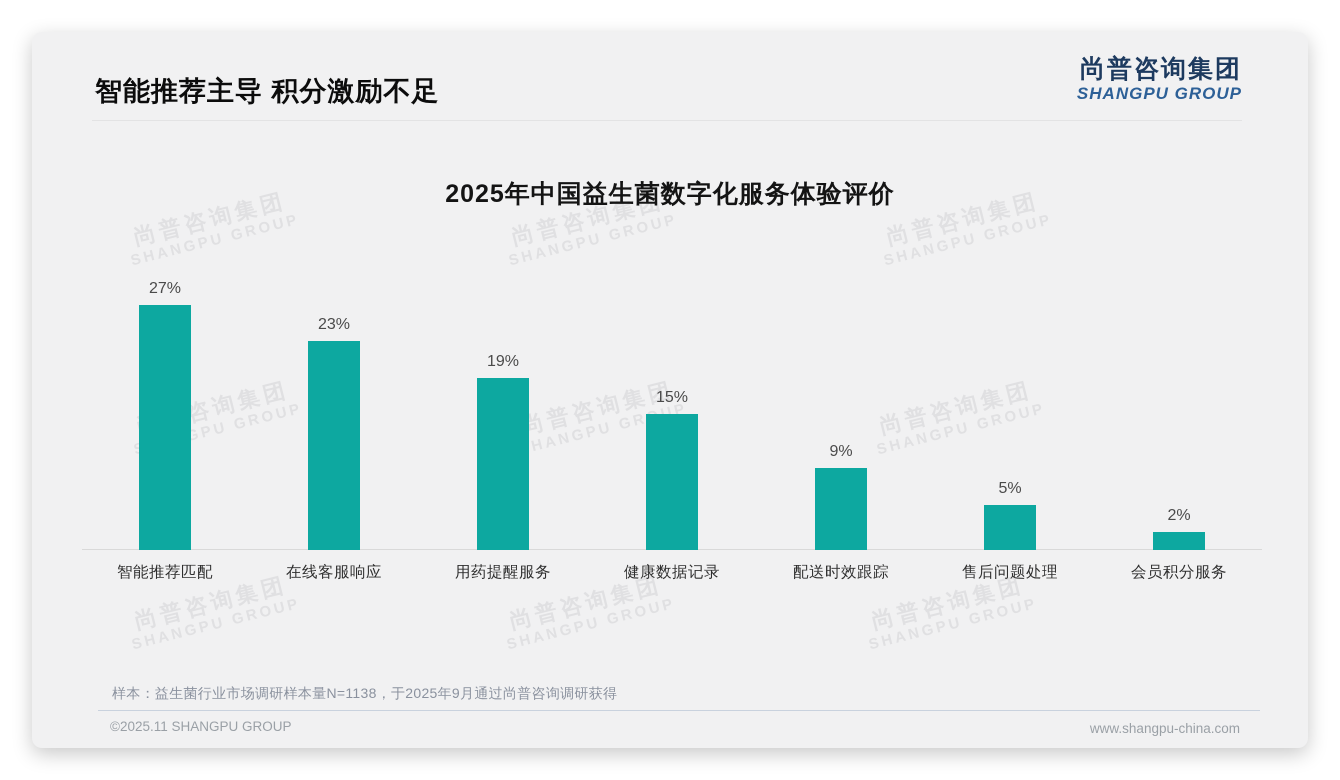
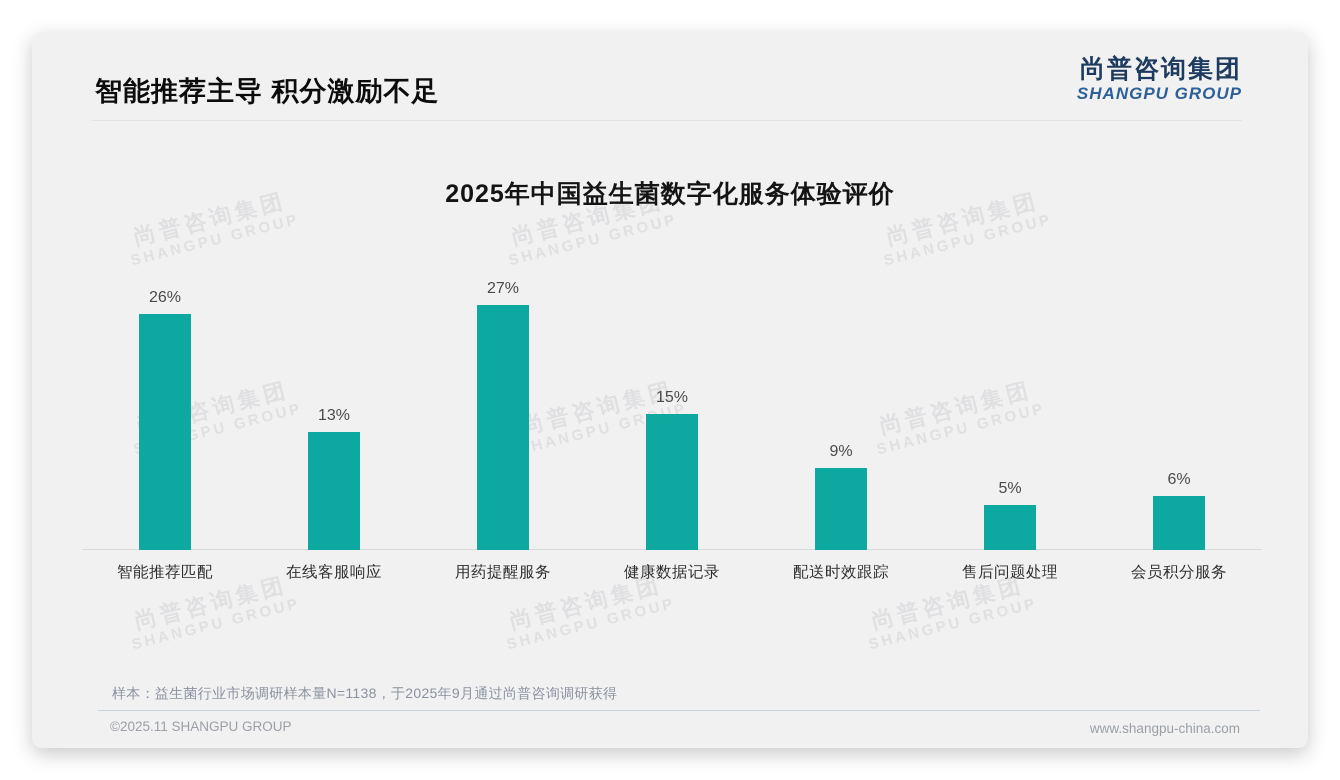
智能推荐匹配: 27% -> 26%
在线客服响应: 23% -> 13%
用药提醒服务: 19% -> 27%
会员积分服务: 2% -> 6%
